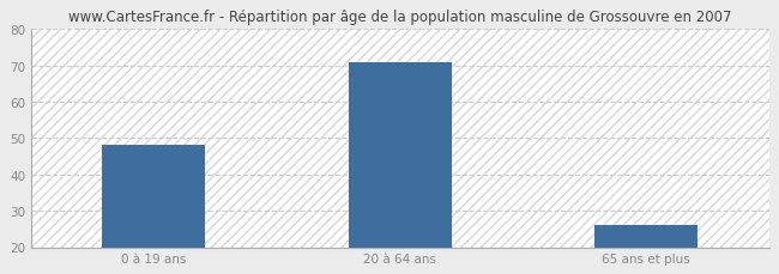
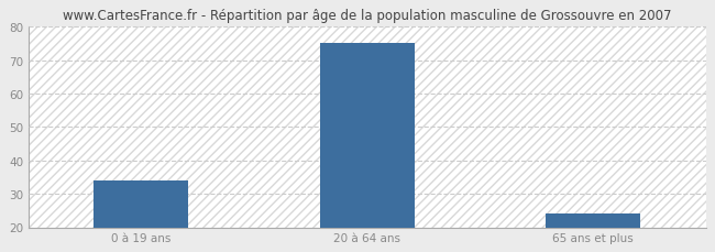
0 à 19 ans: 48 -> 34
20 à 64 ans: 71 -> 75
65 ans et plus: 26 -> 24
